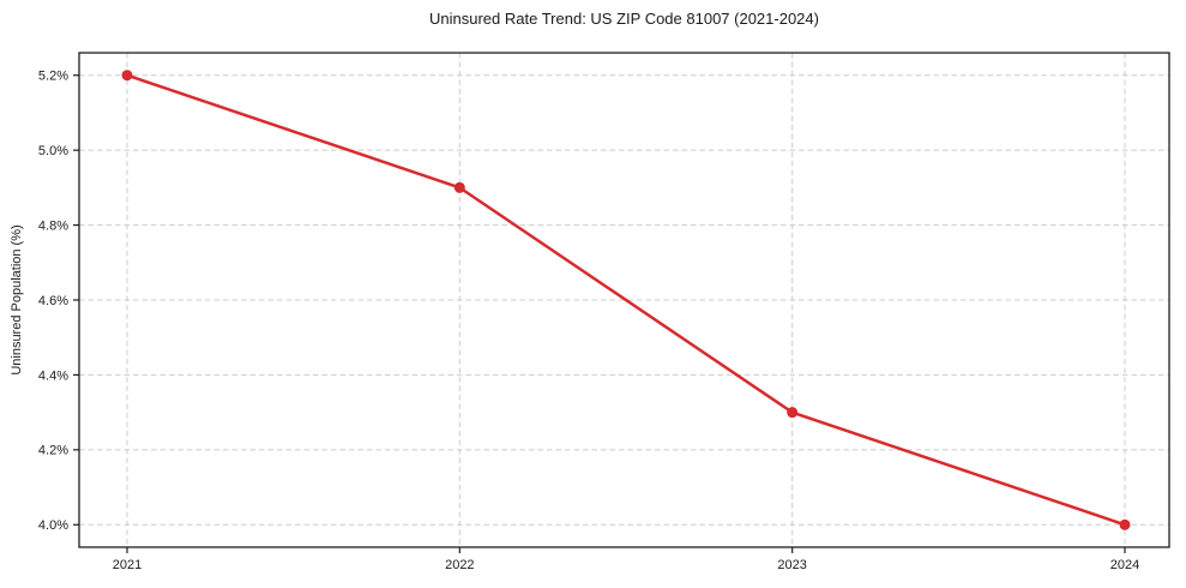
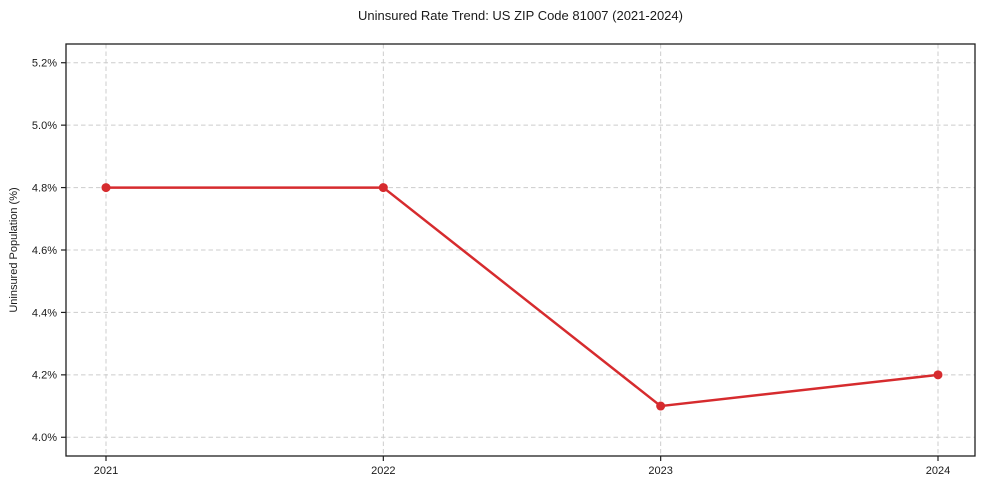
2021: 5.2% -> 4.8%
2022: 4.9% -> 4.8%
2023: 4.3% -> 4.1%
2024: 4.0% -> 4.2%
